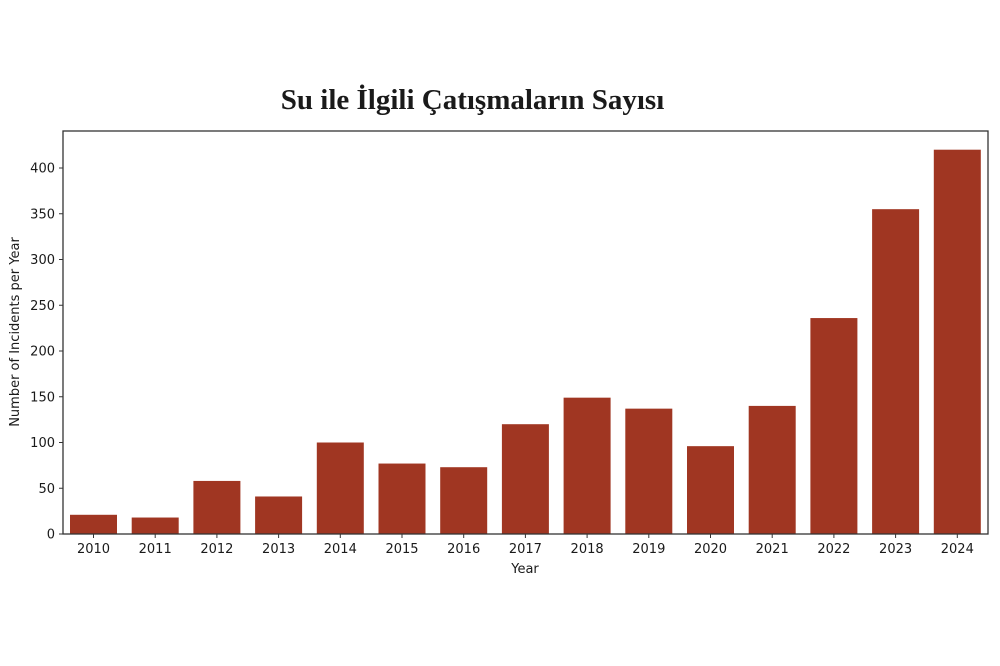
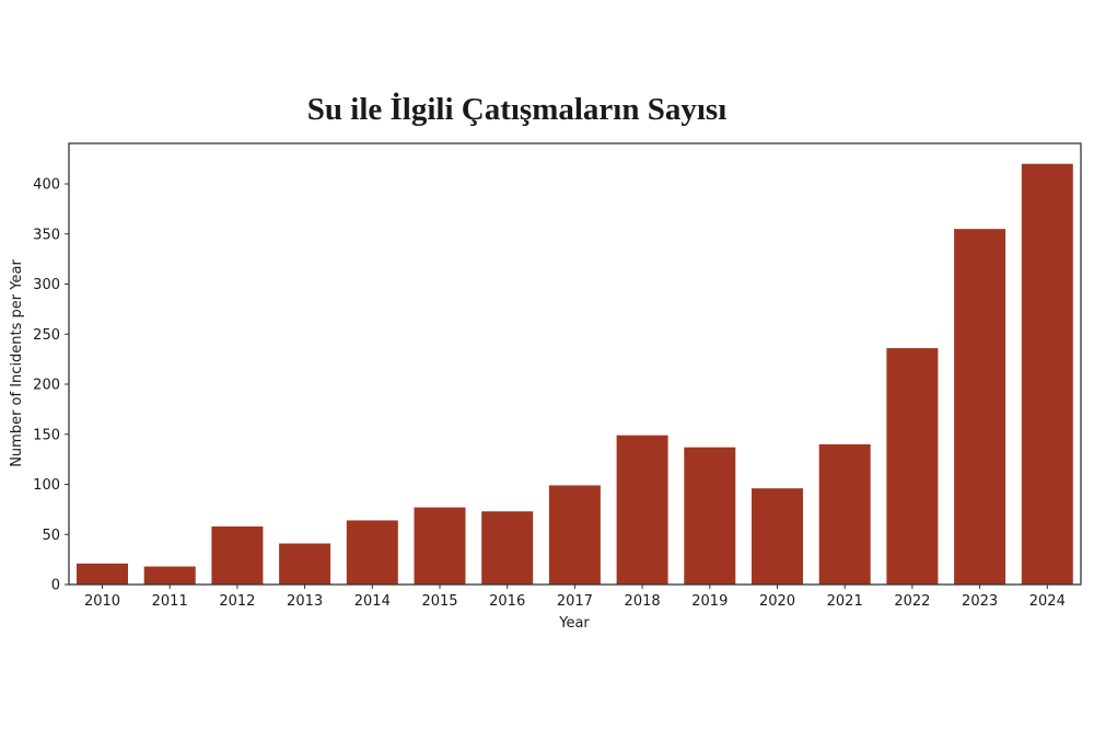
2014: 100 -> 60
2017: 120 -> 100
